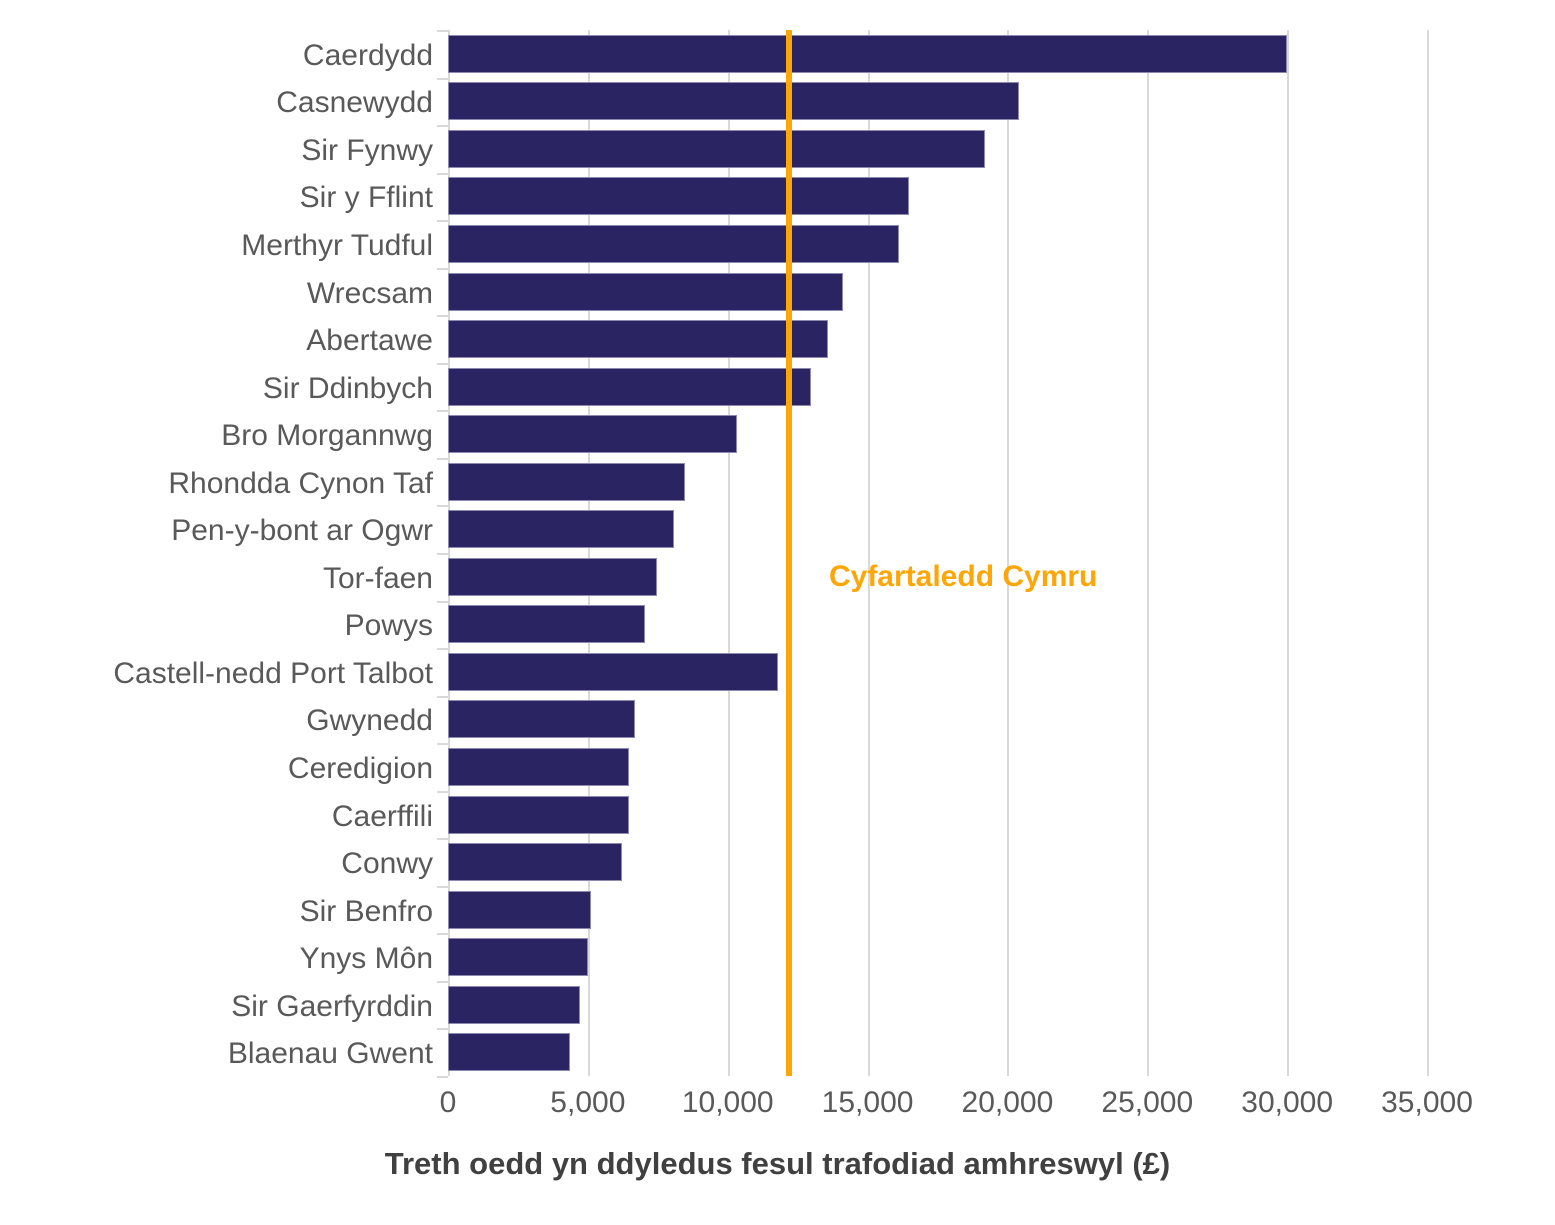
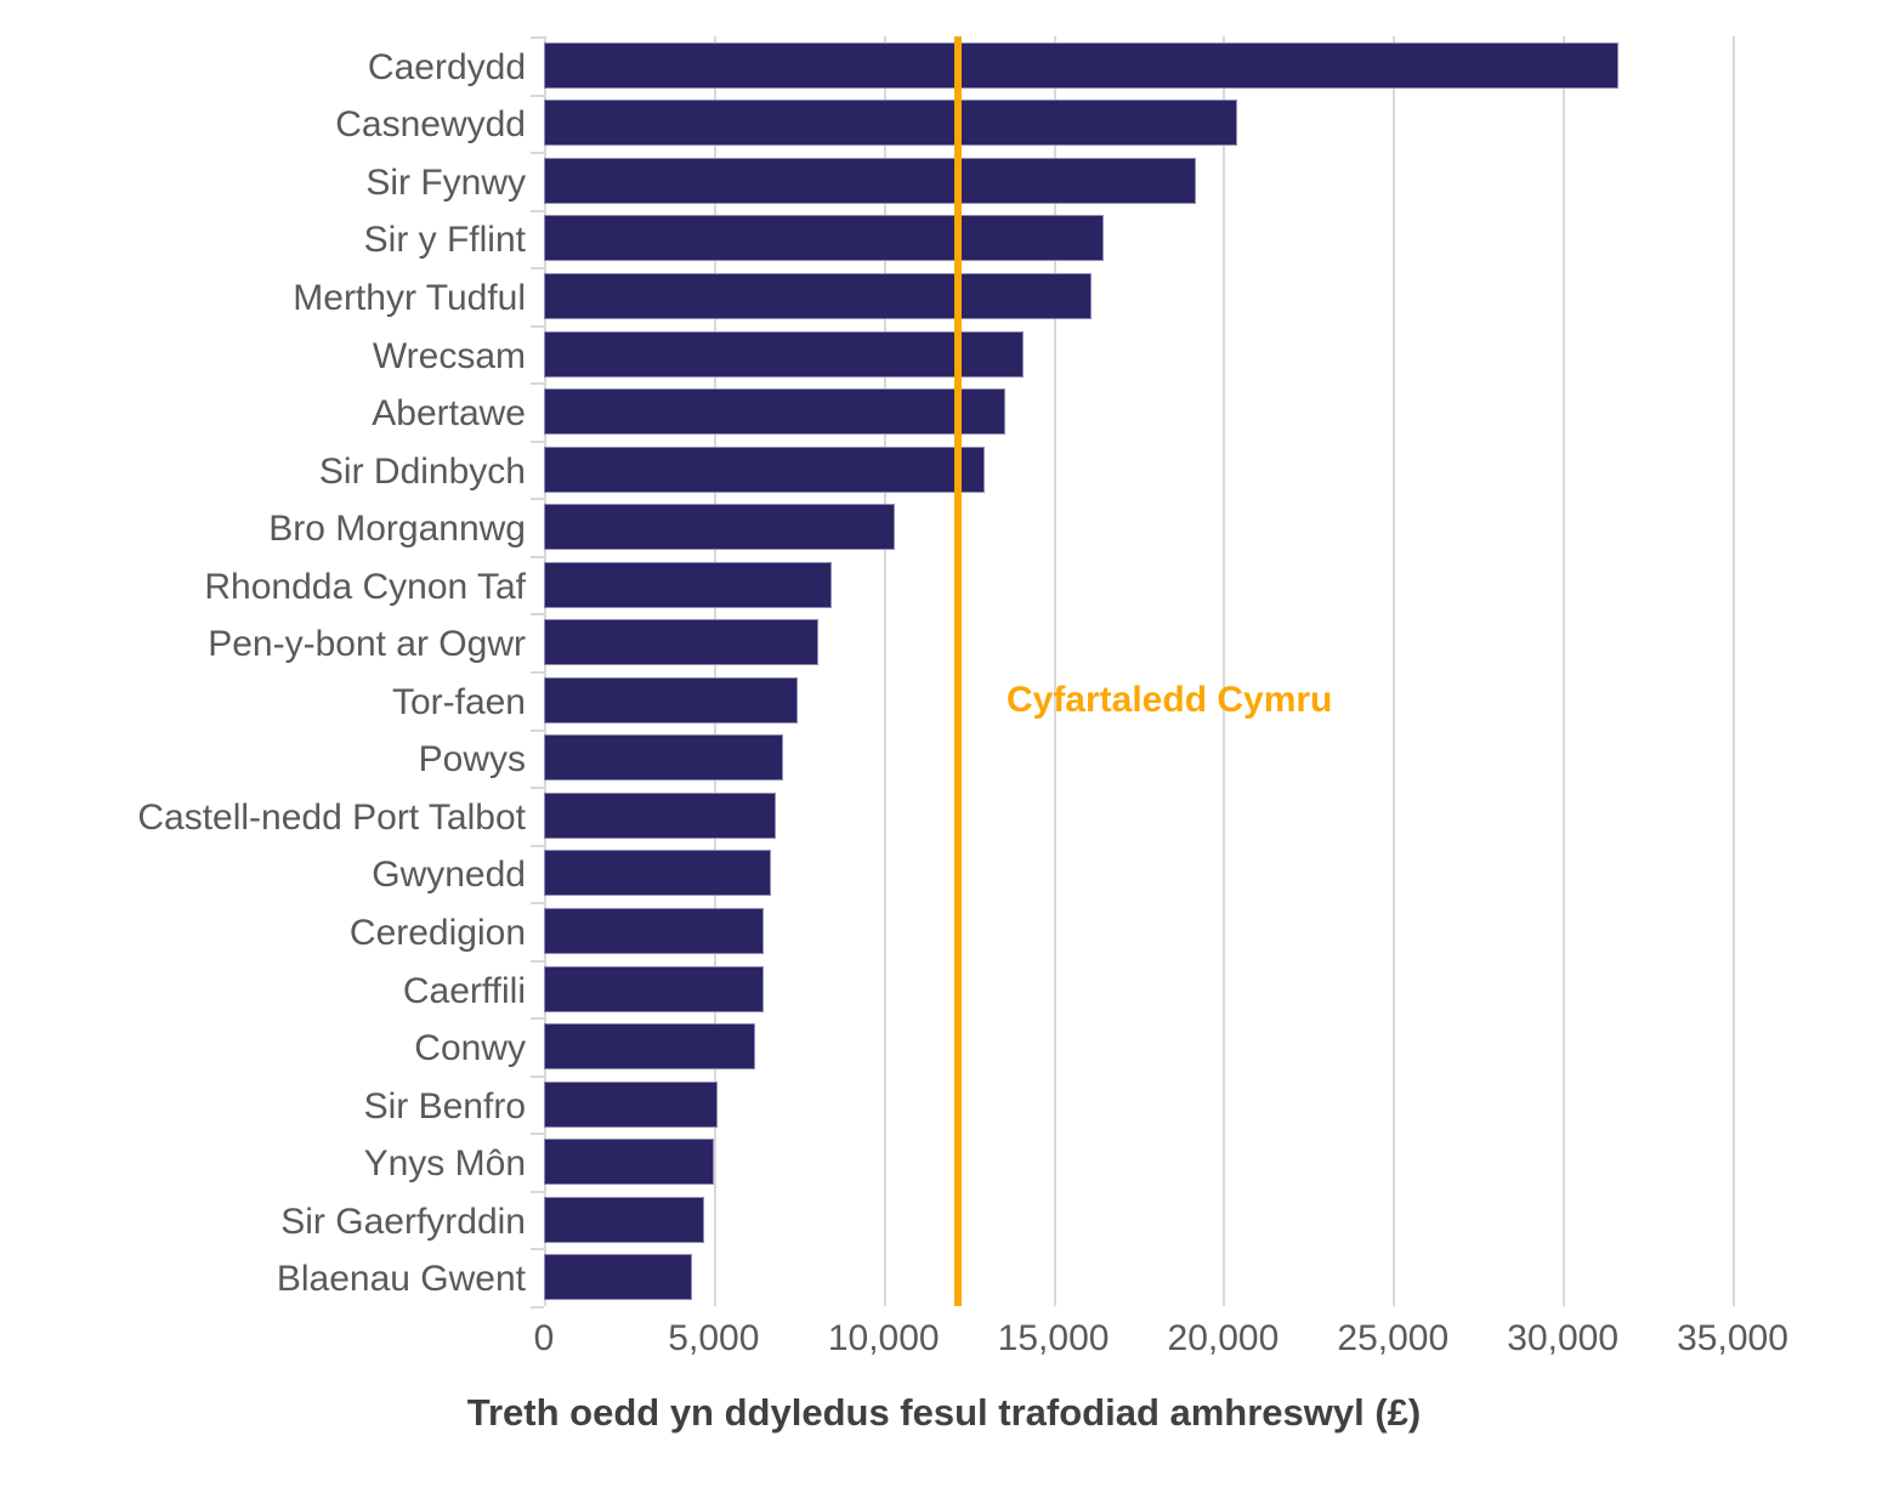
Caerdydd: 30000 -> 31600
Castell-nedd Port Talbot: 11800 -> 6800
